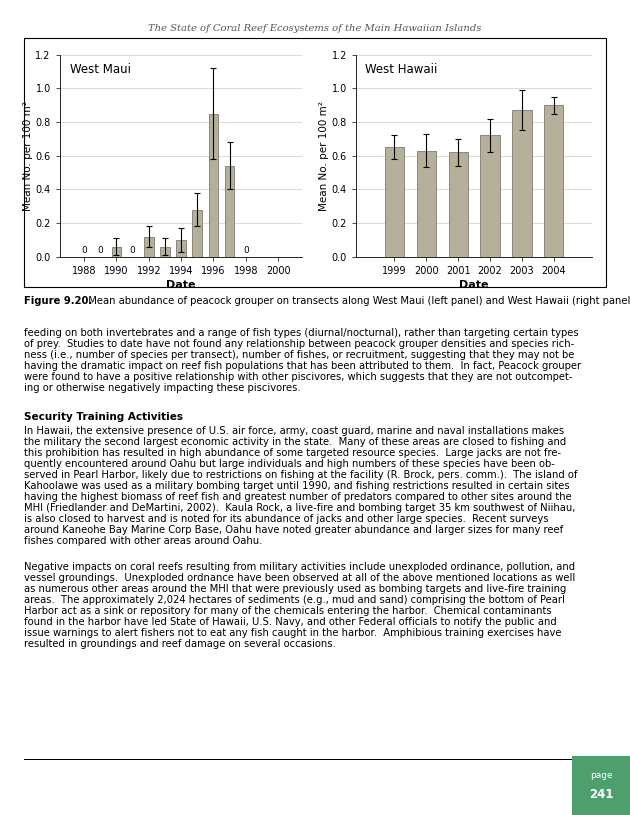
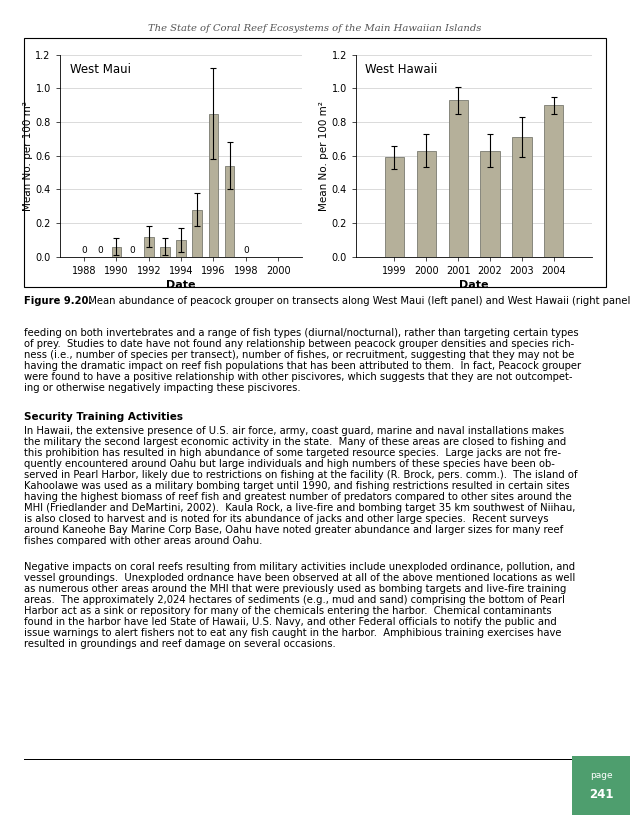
1999: 0.65 -> 0.59
2001: 0.62 -> 0.93
2002: 0.72 -> 0.63
2003: 0.87 -> 0.71
